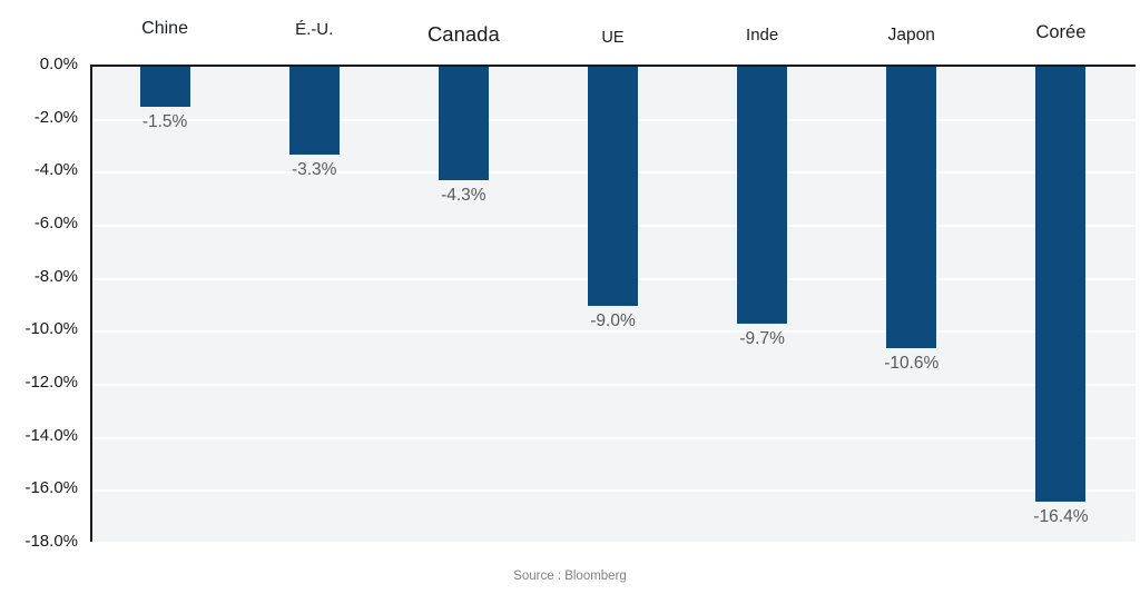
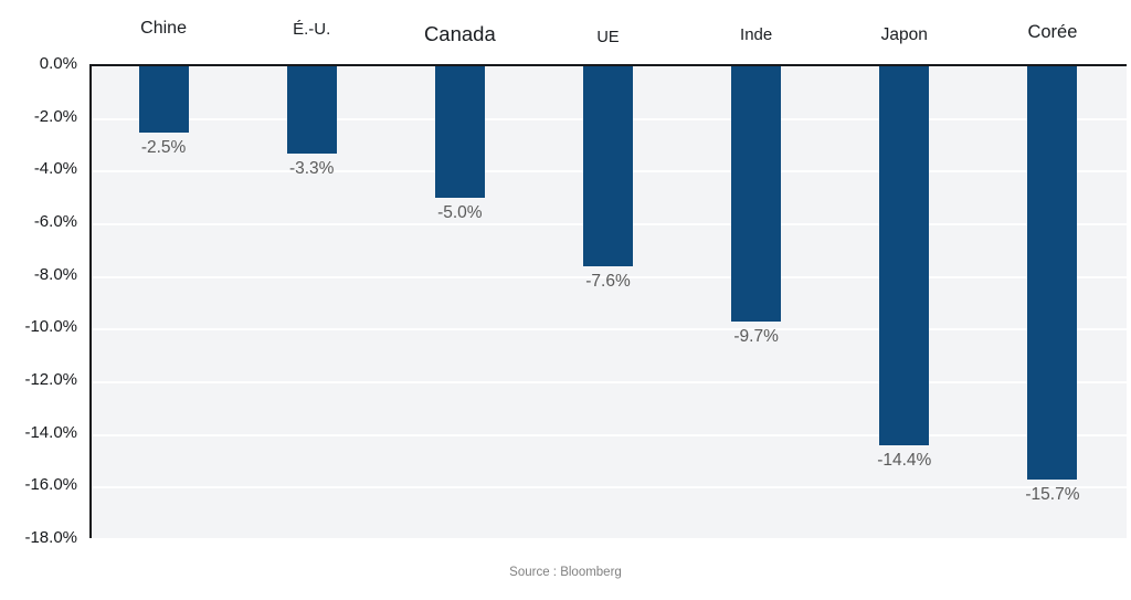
Chine: -1.5% -> -2.5%
Canada: -4.3% -> -5.0%
UE: -9.0% -> -7.6%
Japon: -10.6% -> -14.4%
Corée: -16.4% -> -15.7%
